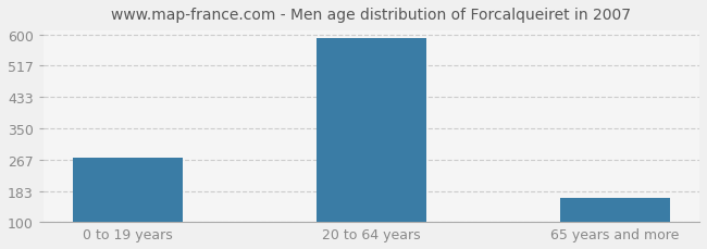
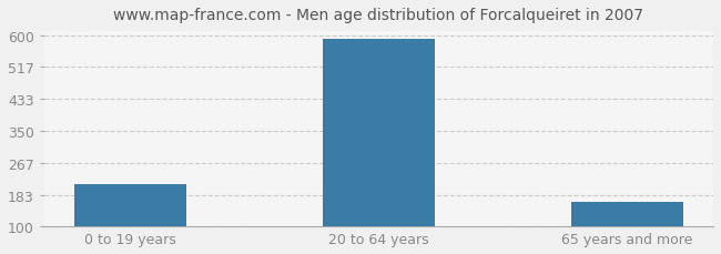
0 to 19 years: 271 -> 210
